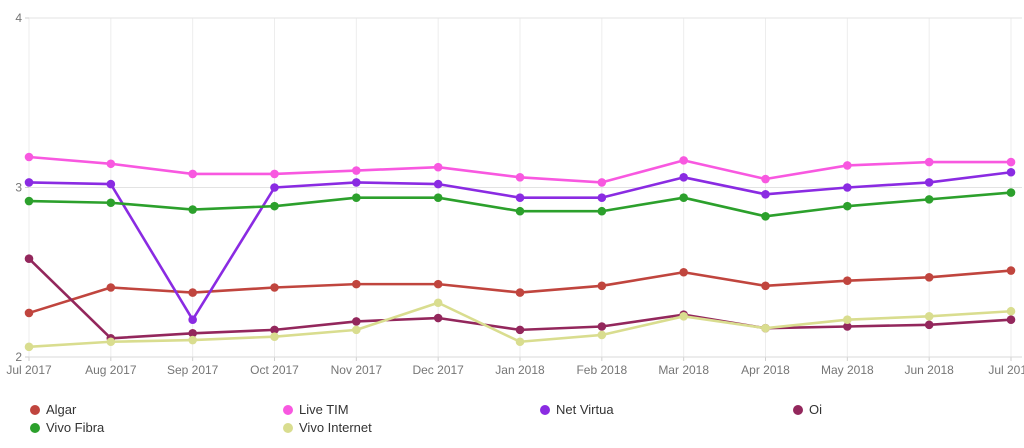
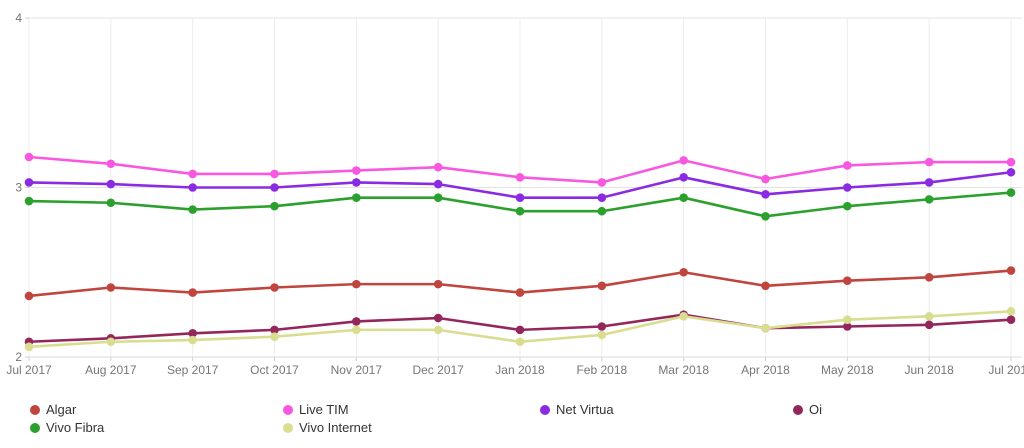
Algar/Jul 2017: 2.26 -> 2.36
Oi/Jul 2017: 2.58 -> 2.09
Net Virtua/Sep 2017: 2.22 -> 3.00
Vivo Internet/Dec 2017: 2.32 -> 2.16
